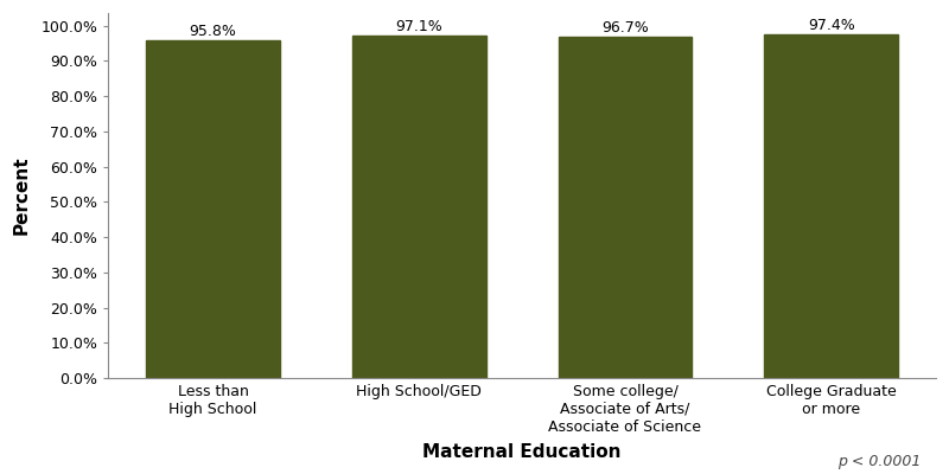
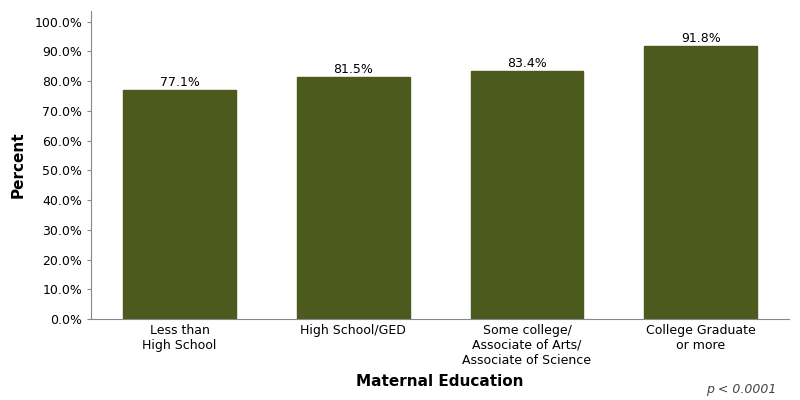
Less than High School: 95.8% -> 77.1%
High School/GED: 97.1% -> 81.5%
Some college/ Associate of Arts/ Associate of Science: 96.7% -> 83.4%
College Graduate or more: 97.4% -> 91.8%
